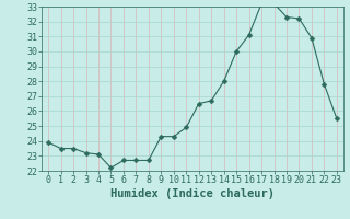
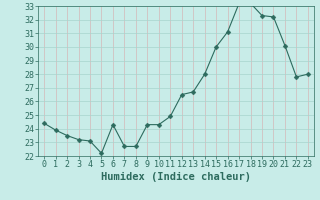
0: 23.9 -> 24.4
1: 23.5 -> 23.9
6: 22.7 -> 24.3
21: 30.9 -> 30.1
23: 25.5 -> 28.0
